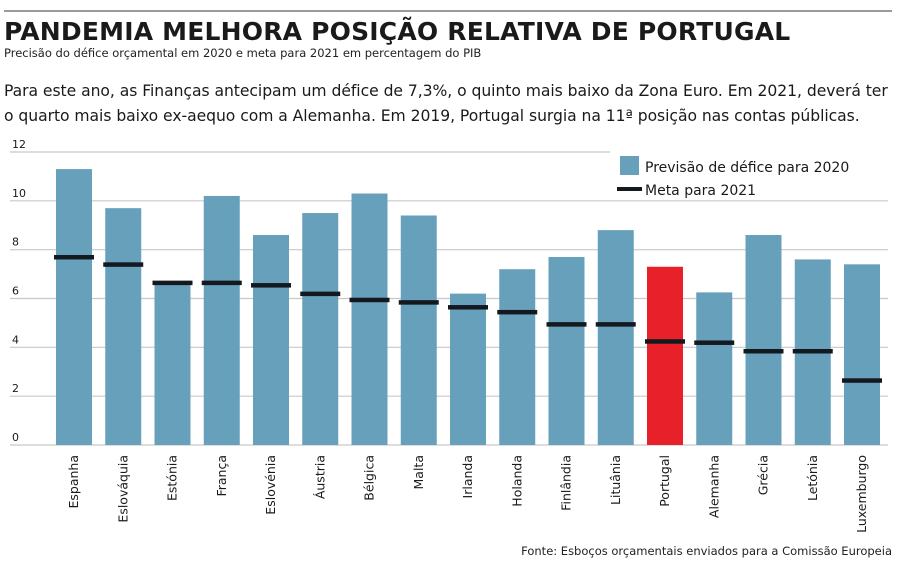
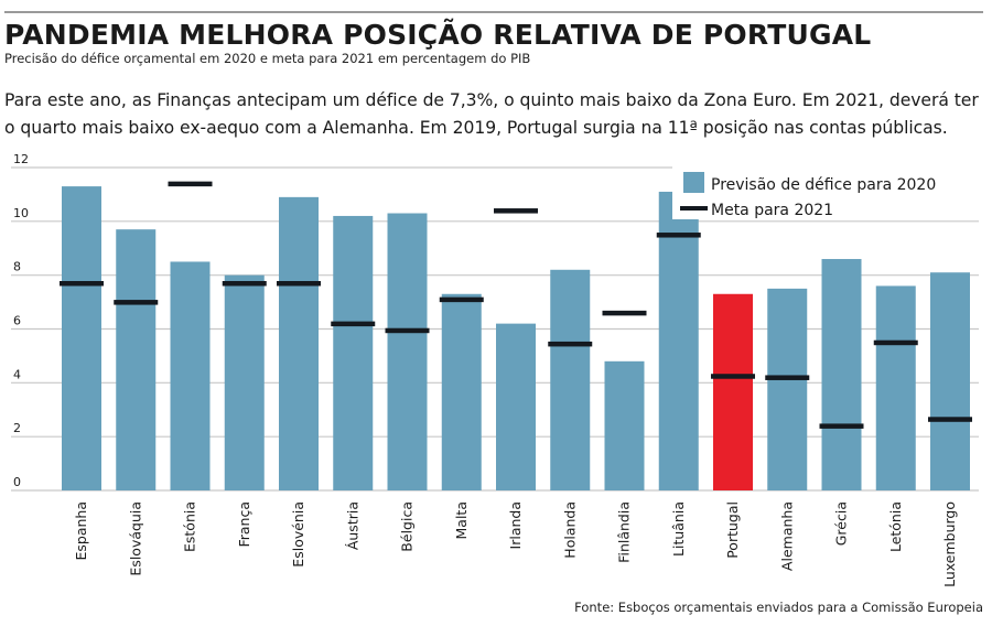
Meta para 2021/Eslováquia: 7.4 -> 7.0
Previsão de défice para 2020/Estónia: 6.7 -> 8.5
Meta para 2021/Estónia: 6.7 -> 11.4
Previsão de défice para 2020/França: 10.2 -> 8.0
Meta para 2021/França: 6.7 -> 7.7
Previsão de défice para 2020/Eslovénia: 8.6 -> 10.9
Meta para 2021/Eslovénia: 6.5 -> 7.7
Previsão de défice para 2020/Áustria: 9.5 -> 10.2
Previsão de défice para 2020/Malta: 9.4 -> 7.3
Meta para 2021/Malta: 5.8 -> 7.1
Meta para 2021/Irlanda: 5.7 -> 10.4
Previsão de défice para 2020/Holanda: 7.2 -> 8.2
Previsão de défice para 2020/Finlândia: 7.7 -> 4.8
Meta para 2021/Finlândia: 5.0 -> 6.6
Previsão de défice para 2020/Lituânia: 8.8 -> 11.1
Meta para 2021/Lituânia: 5.0 -> 9.5
Previsão de défice para 2020/Alemanha: 6.2 -> 7.5
Meta para 2021/Grécia: 3.9 -> 2.4
Meta para 2021/Letónia: 3.9 -> 5.5
Previsão de défice para 2020/Luxemburgo: 7.4 -> 8.1
